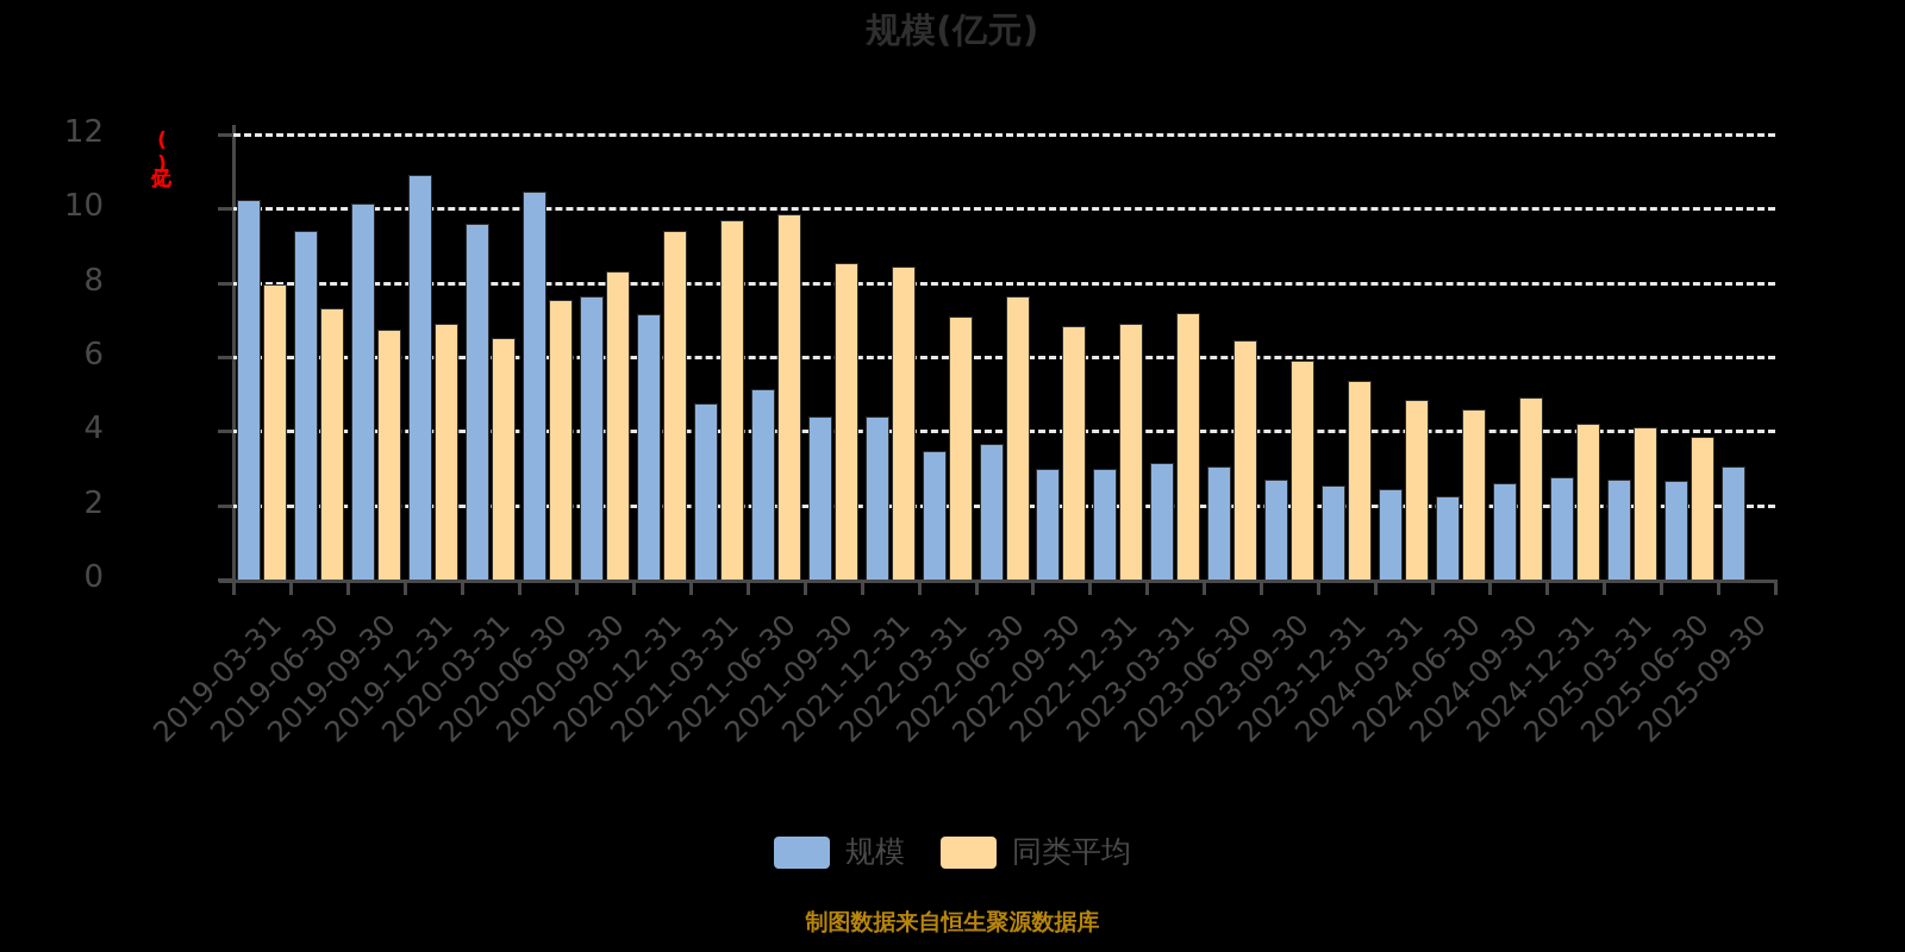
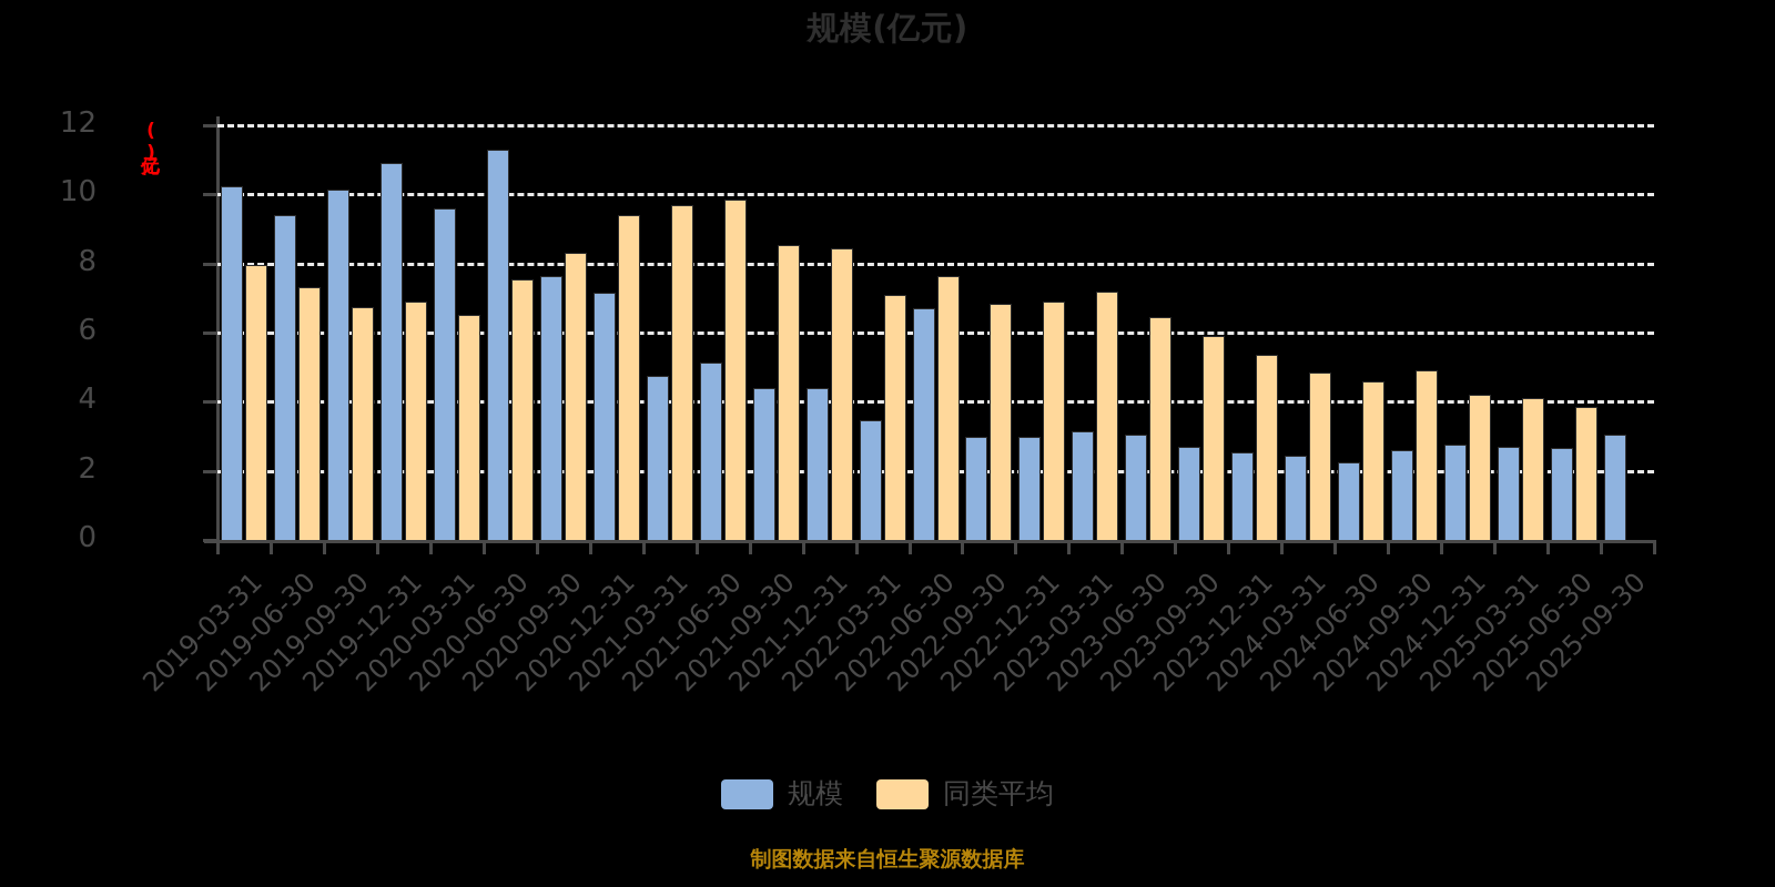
规模/2020-06-30: 10.4 -> 11.3
规模/2022-06-30: 3.6 -> 6.7
